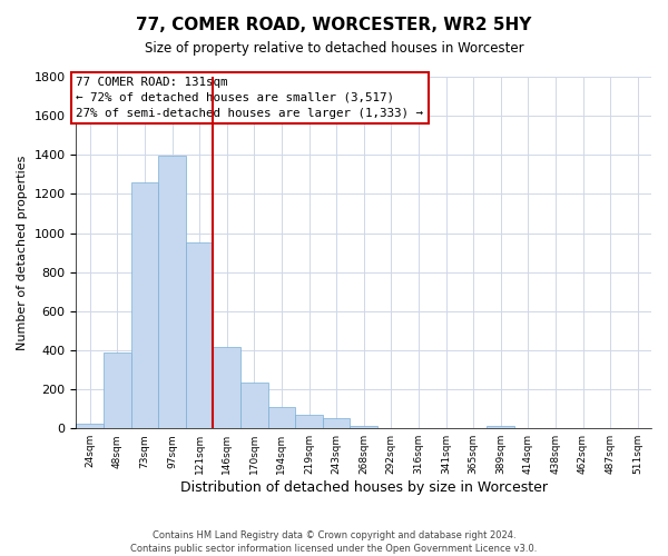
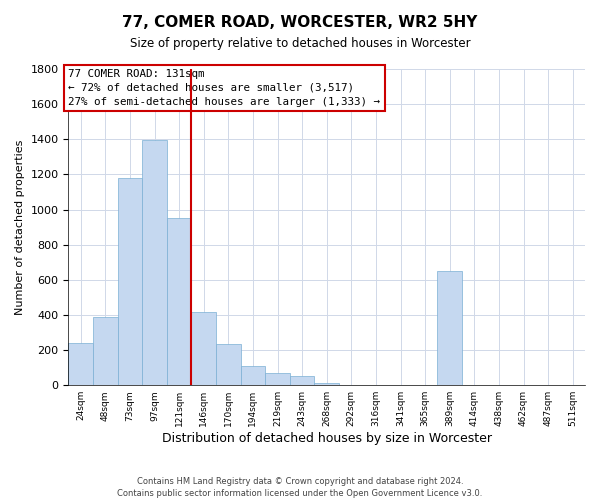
24sqm: 20 -> 240
73sqm: 1260 -> 1180
389sqm: 20 -> 650
